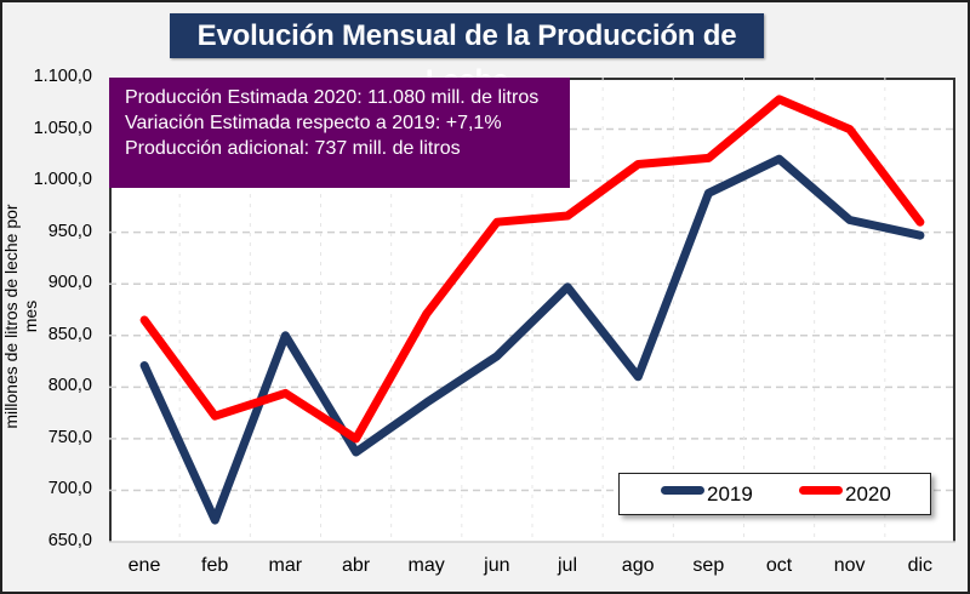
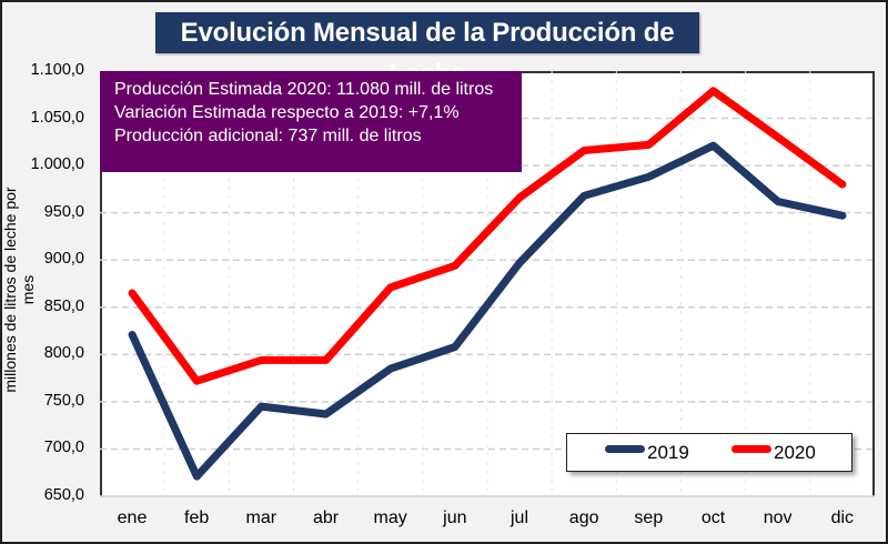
2019/mar: 850 -> 740
2020/abr: 750 -> 790
2019/jun: 830 -> 810
2020/jun: 960 -> 890
2019/ago: 810 -> 970
2020/nov: 1050 -> 1030
2020/dic: 960 -> 980
